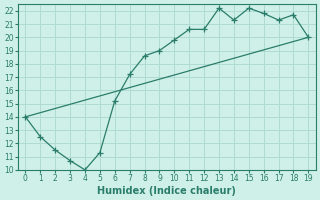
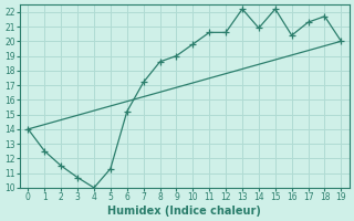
14: 21.3 -> 20.9
16: 21.8 -> 20.4
